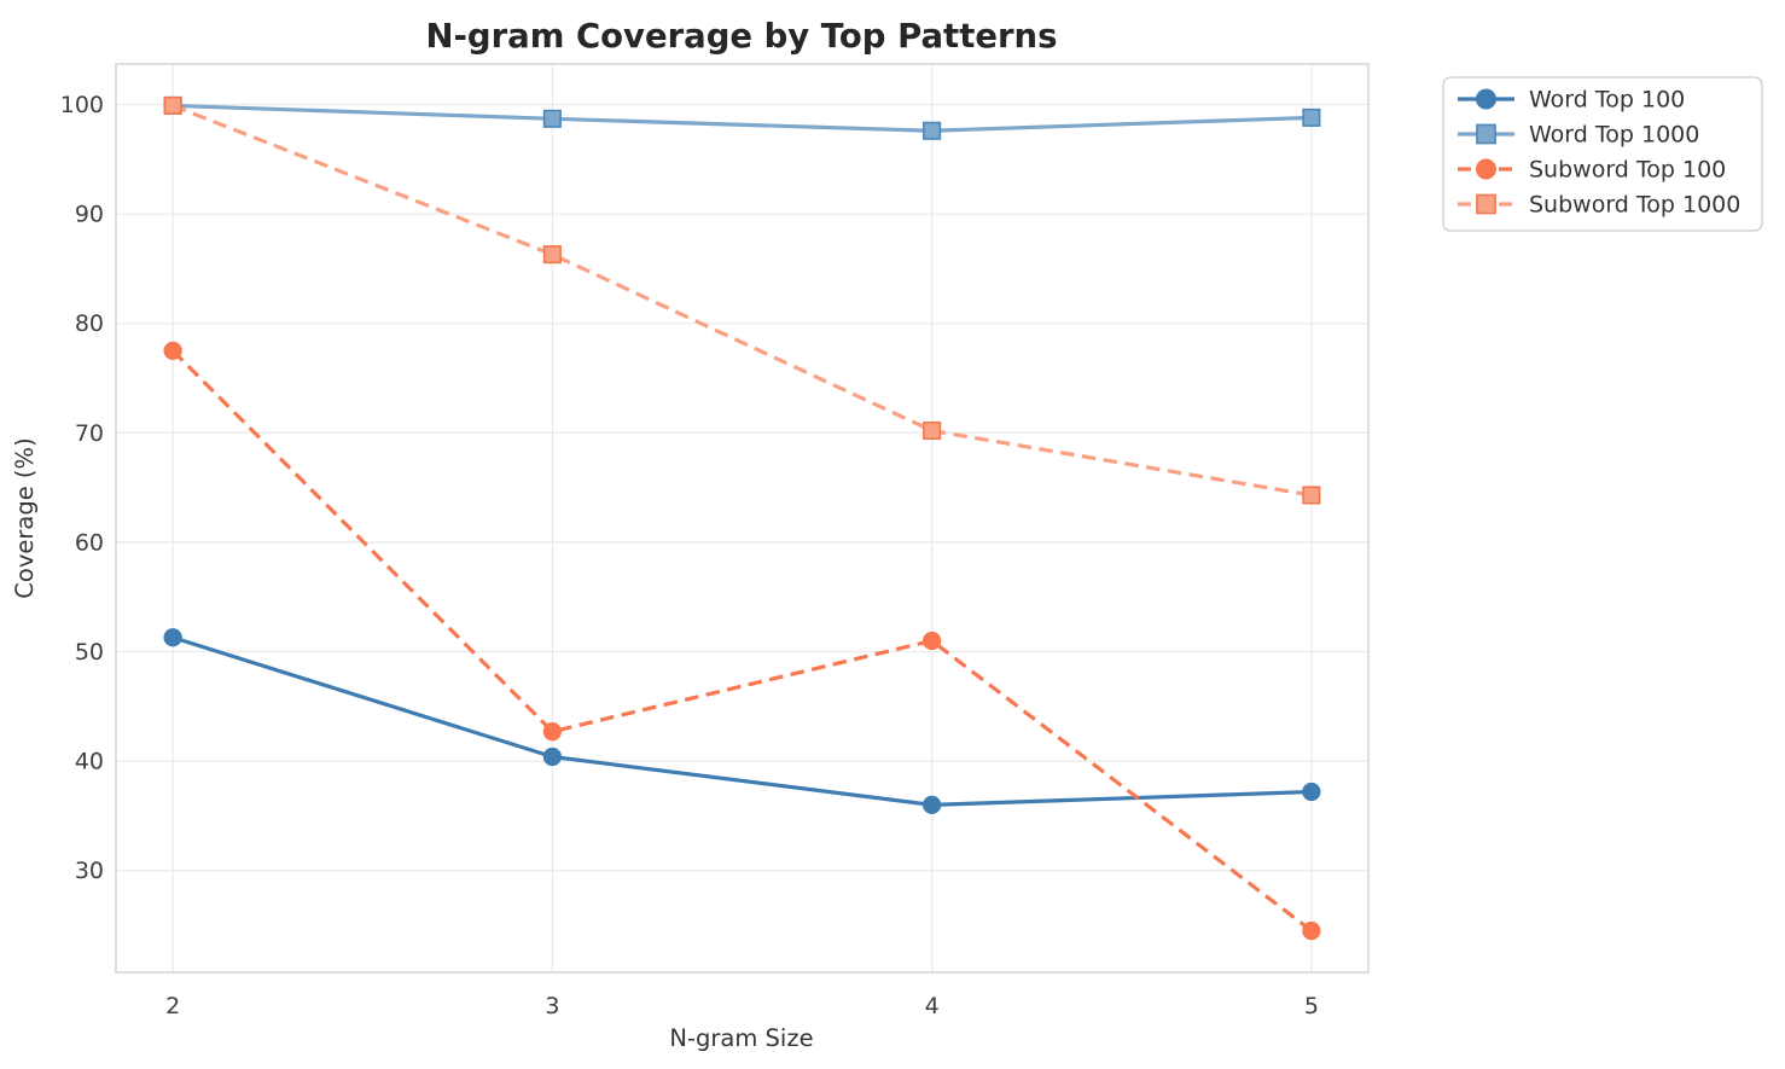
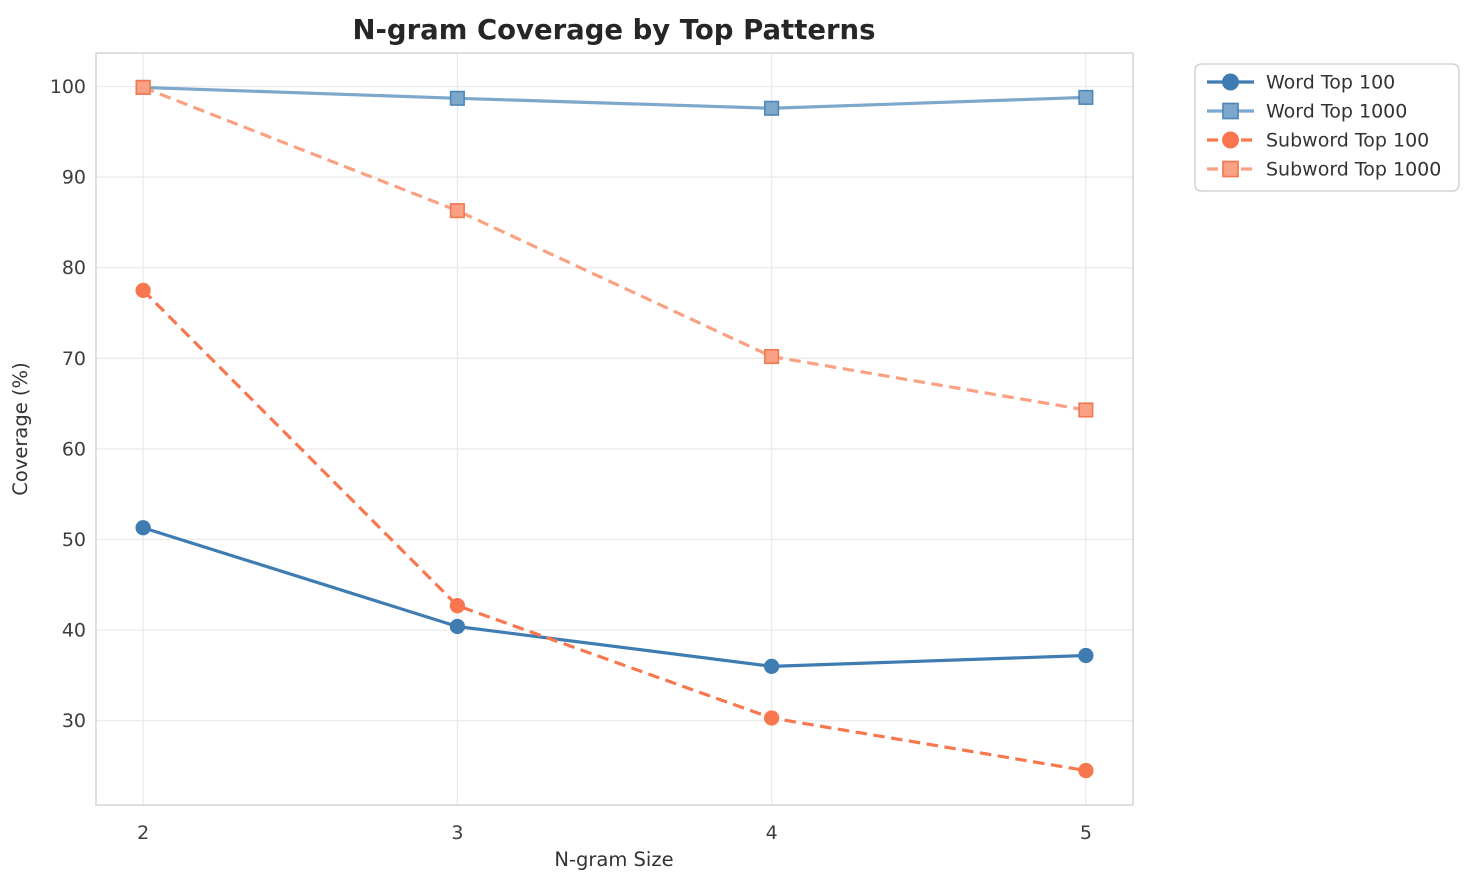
Subword Top 100/4: 51 -> 30
